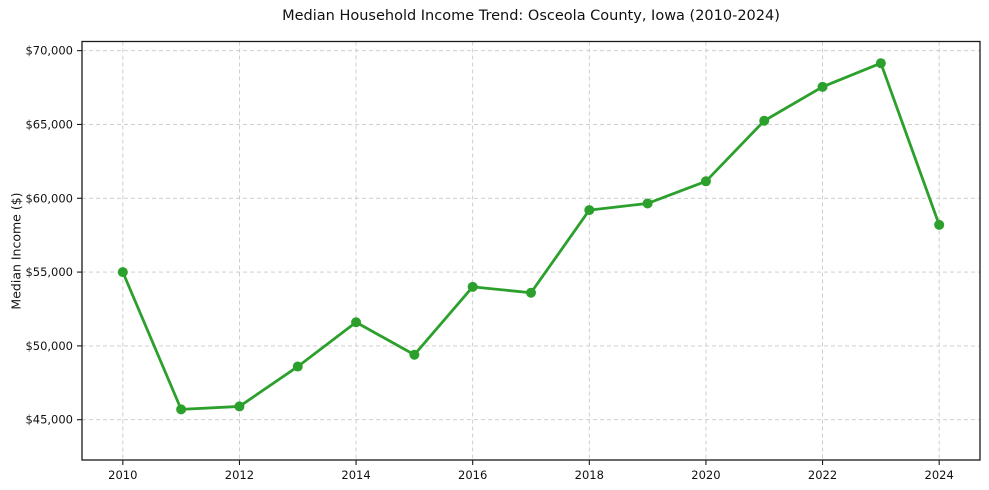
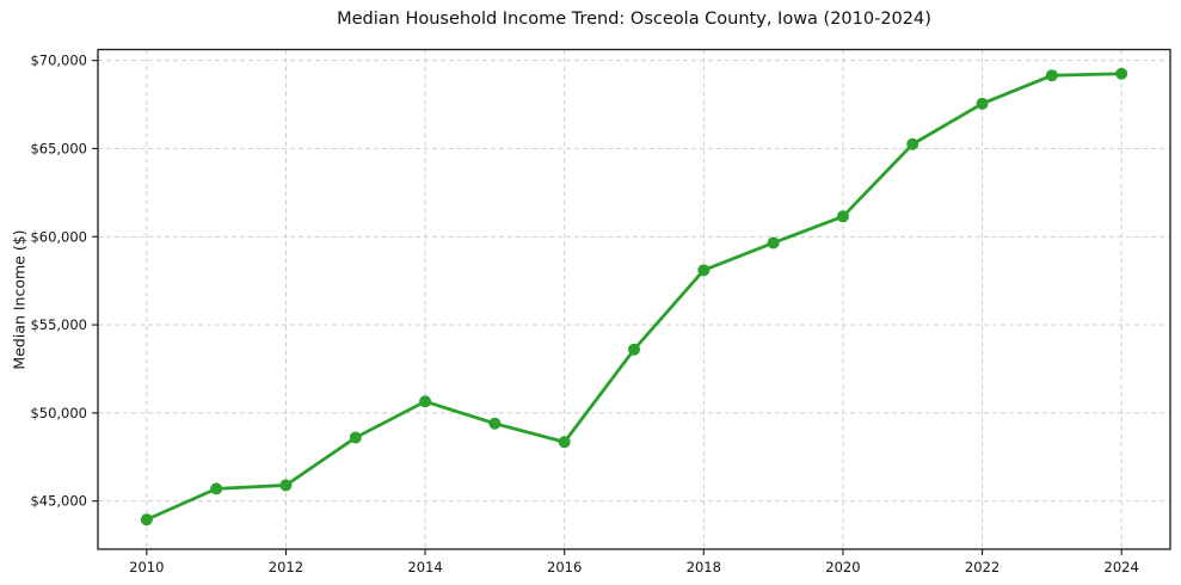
2010: $55000 -> $44000
2014: $51600 -> $50600
2016: $54000 -> $48400
2018: $59200 -> $58100
2024: $58200 -> $69200
